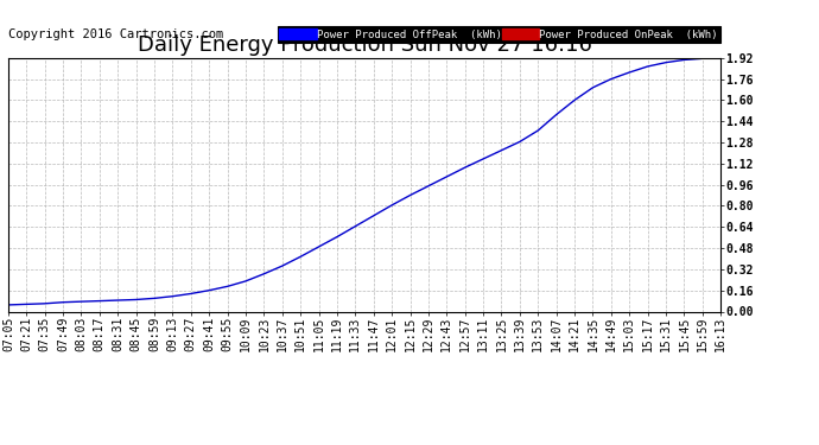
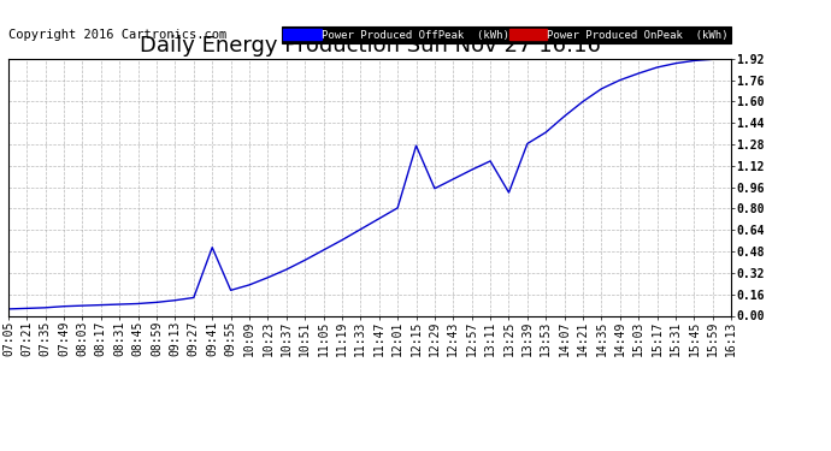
09:41: 0.16 -> 0.51
12:15: 0.88 -> 1.27
13:25: 1.22 -> 0.92
